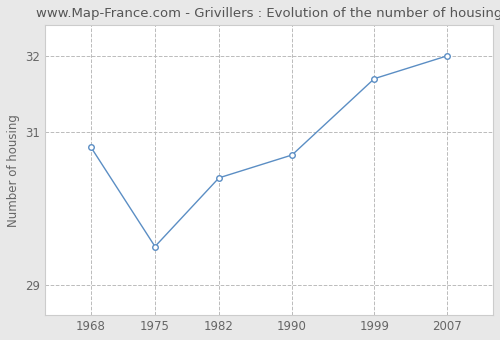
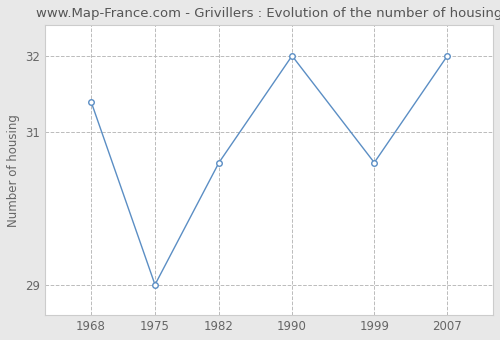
1968: 30.8 -> 31.4
1975: 29.5 -> 29.0
1982: 30.4 -> 30.6
1990: 30.7 -> 32.0
1999: 31.7 -> 30.6
